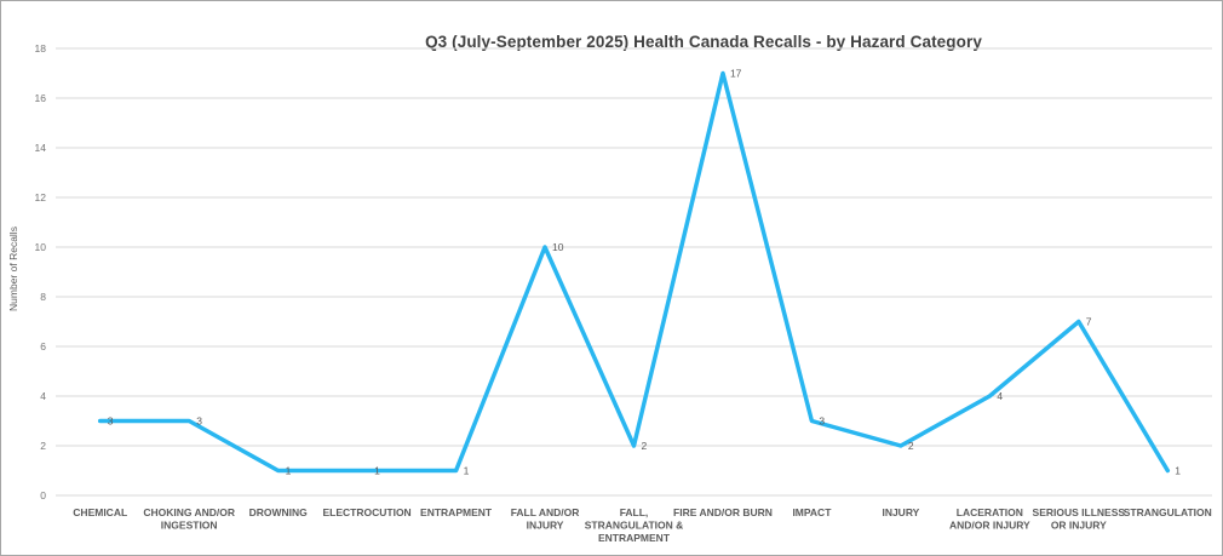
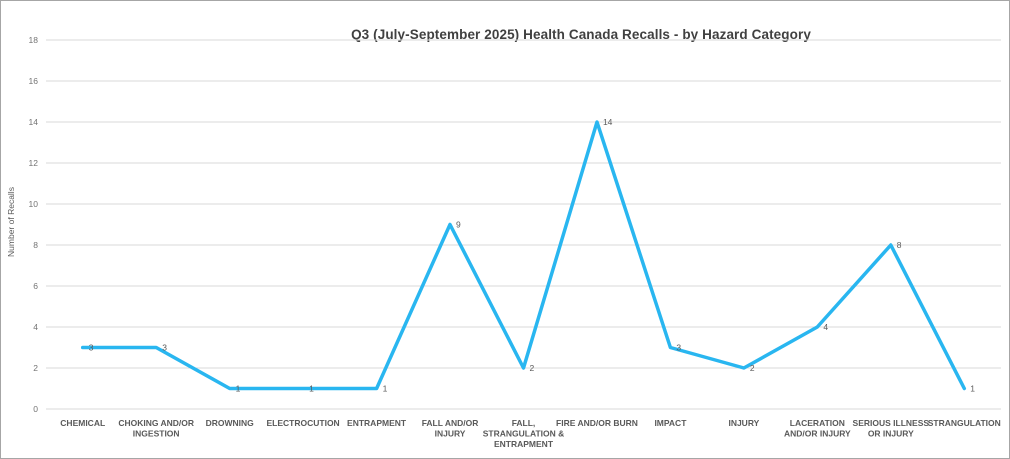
FALL AND/OR INJURY: 10 -> 9
FIRE AND/OR BURN: 17 -> 14
SERIOUS ILLNESS OR INJURY: 7 -> 8
